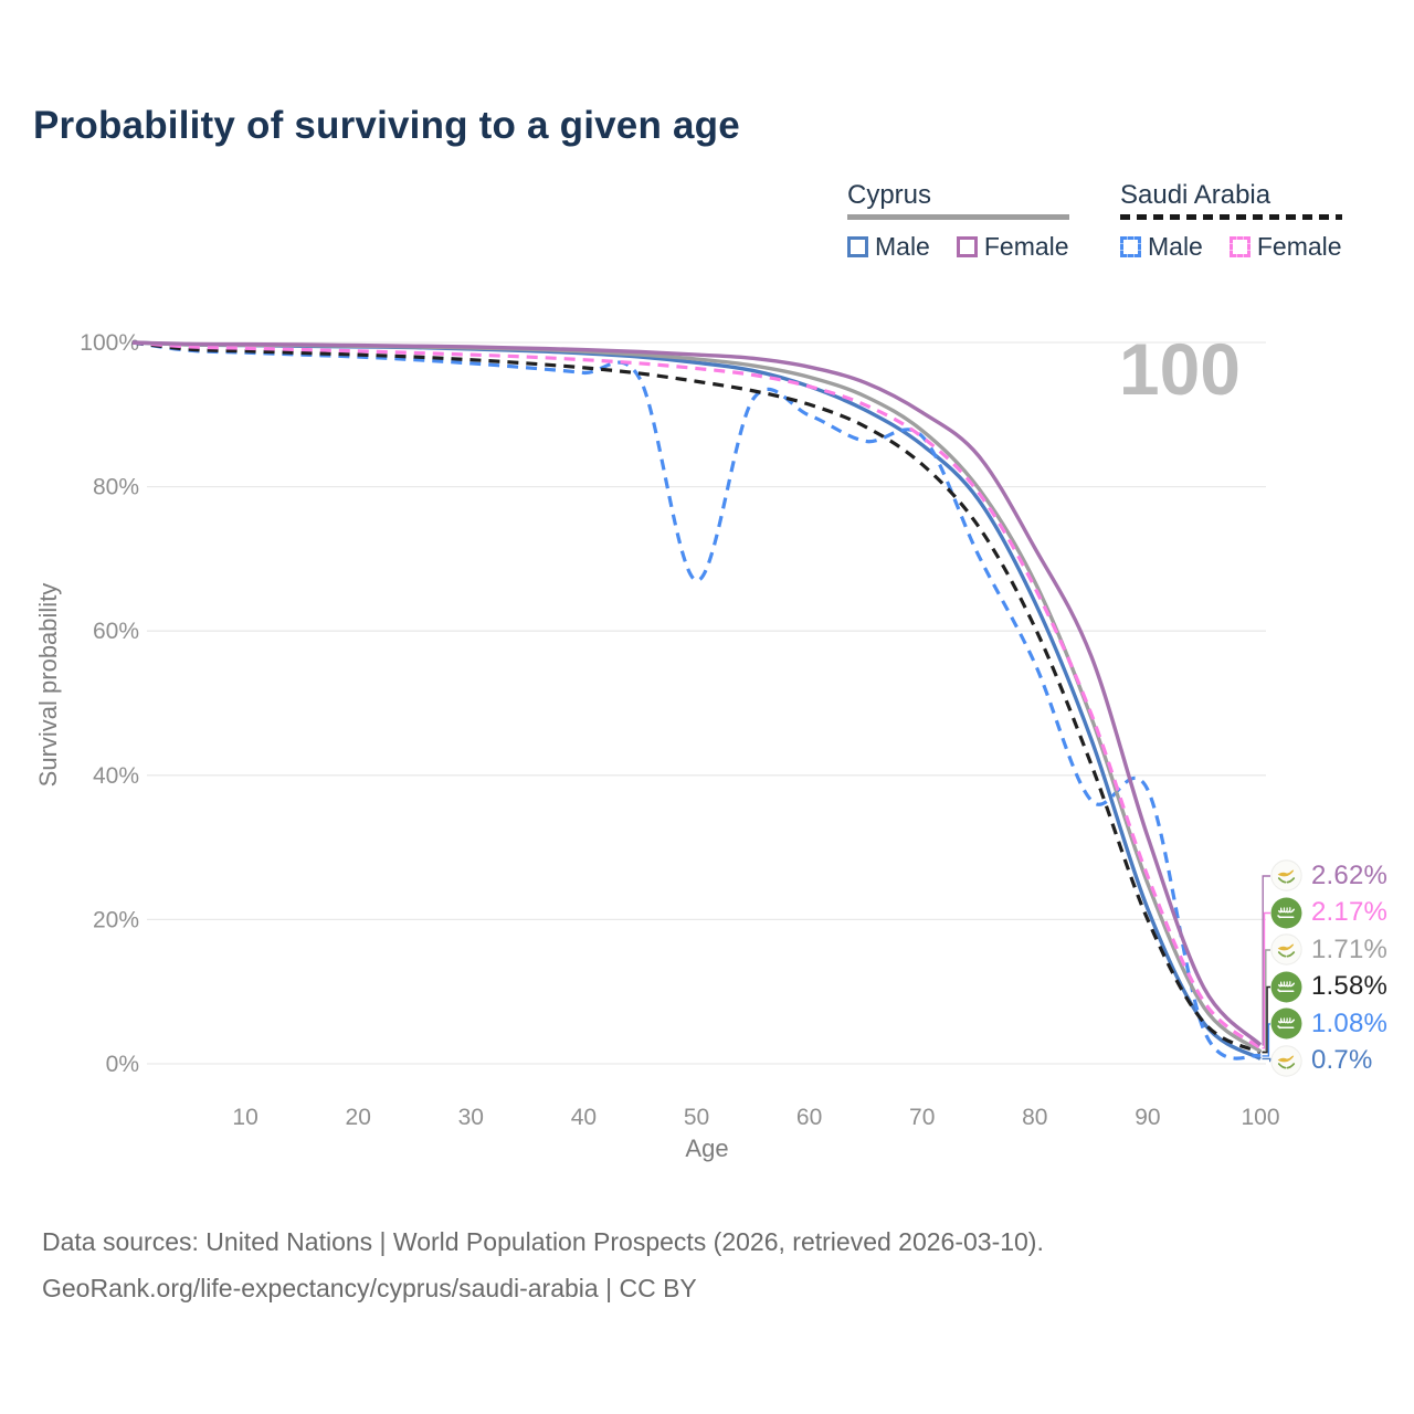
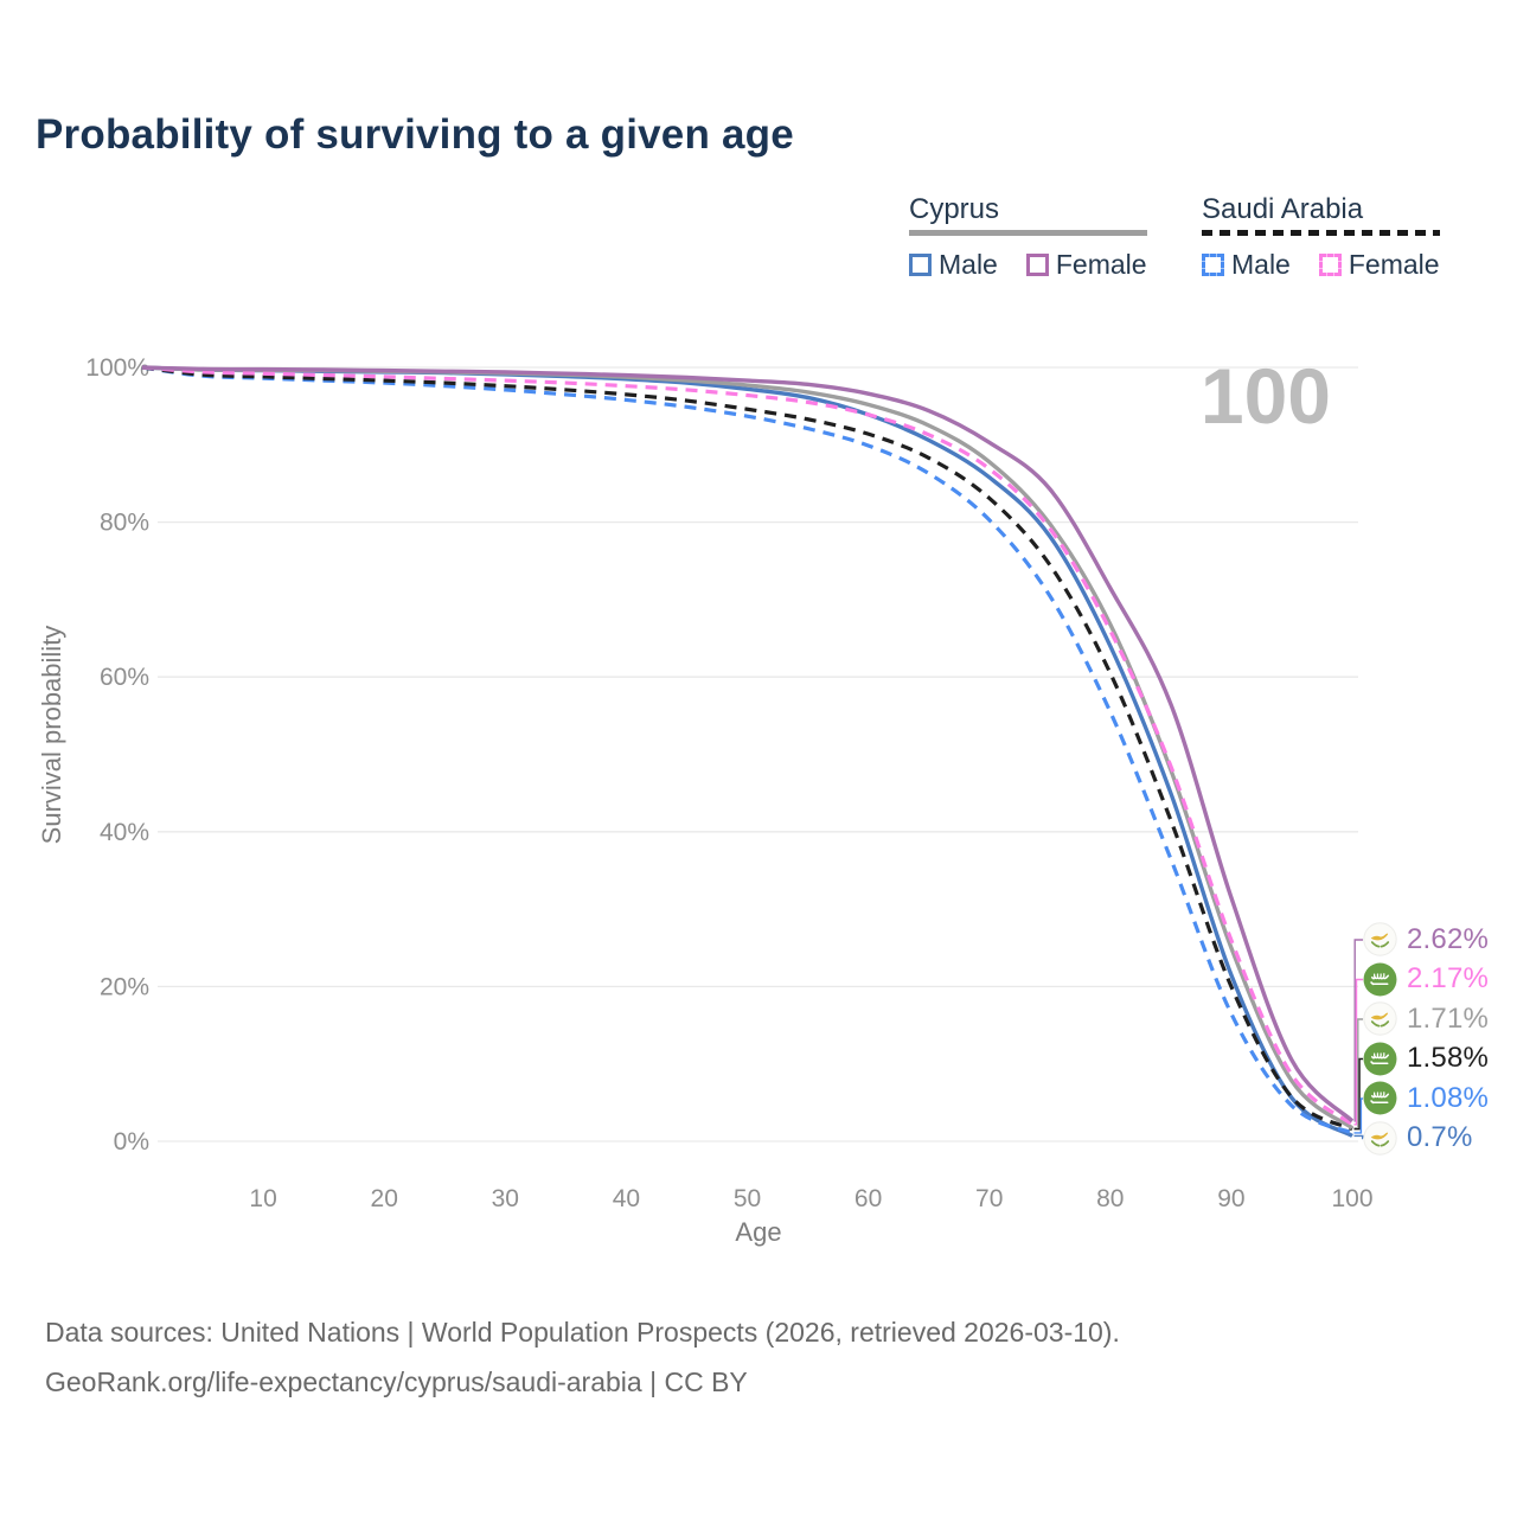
Saudi Arabia Male/50: 67% -> 94%
Saudi Arabia Male/70: 87% -> 80%
Saudi Arabia Male/90: 38% -> 16%
